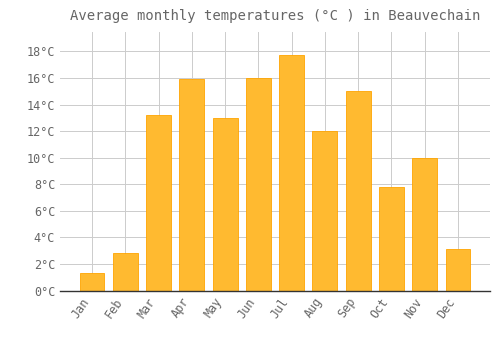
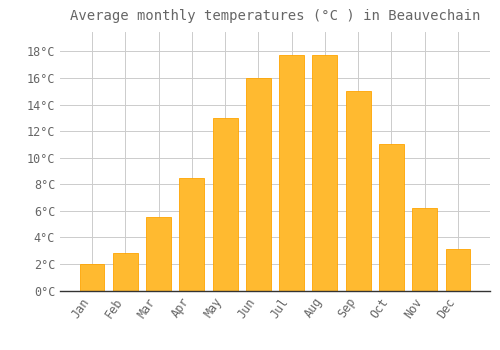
Jan: 1.3°C -> 2.0°C
Mar: 13.2°C -> 5.5°C
Apr: 15.9°C -> 8.5°C
Aug: 12.0°C -> 17.7°C
Oct: 7.8°C -> 11.0°C
Nov: 10.0°C -> 6.2°C
